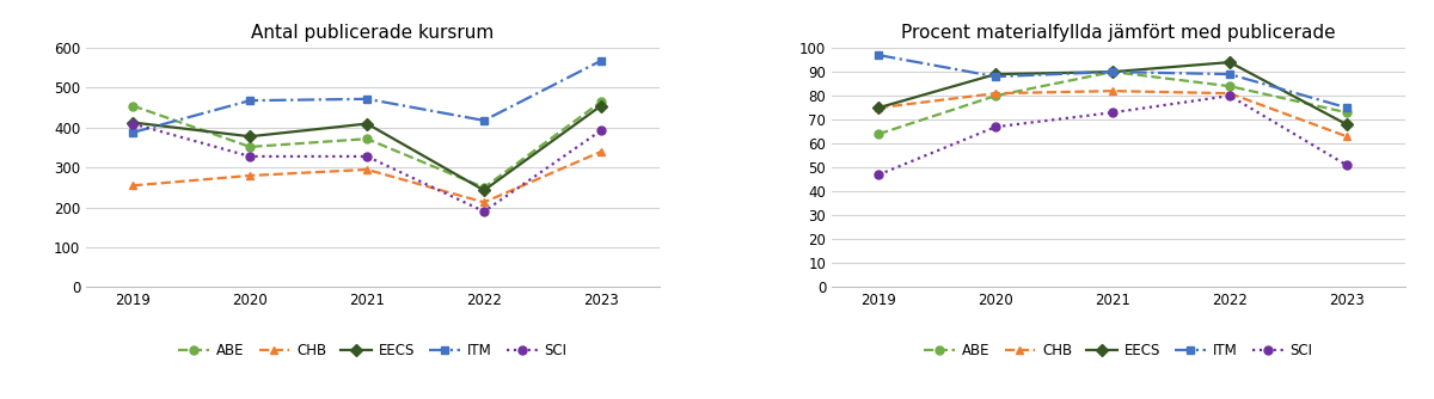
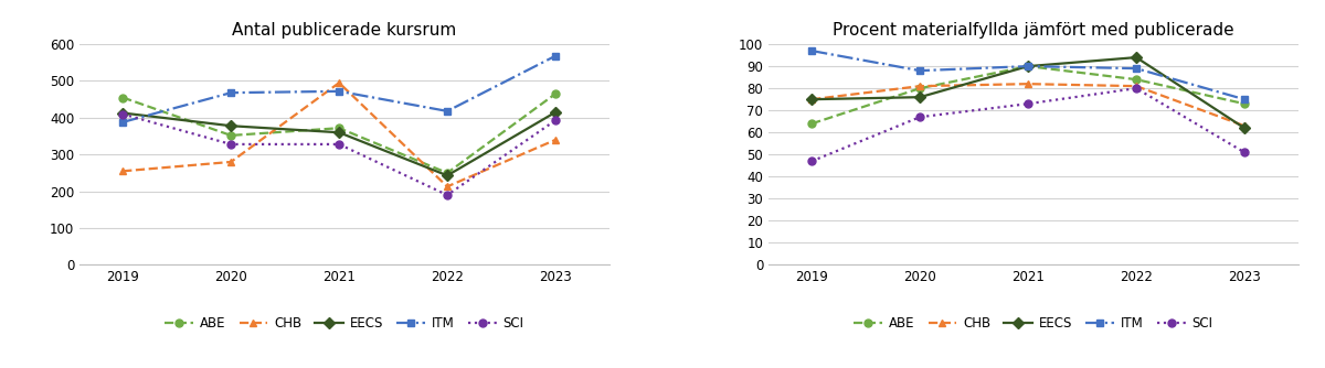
Antal publicerade kursrum/CHB/2021: 295 -> 495
Antal publicerade kursrum/EECS/2021: 410 -> 360
Antal publicerade kursrum/EECS/2023: 455 -> 415
Procent materialfyllda jämfört med publicerade/EECS/2020: 89 -> 76
Procent materialfyllda jämfört med publicerade/EECS/2023: 68 -> 62
